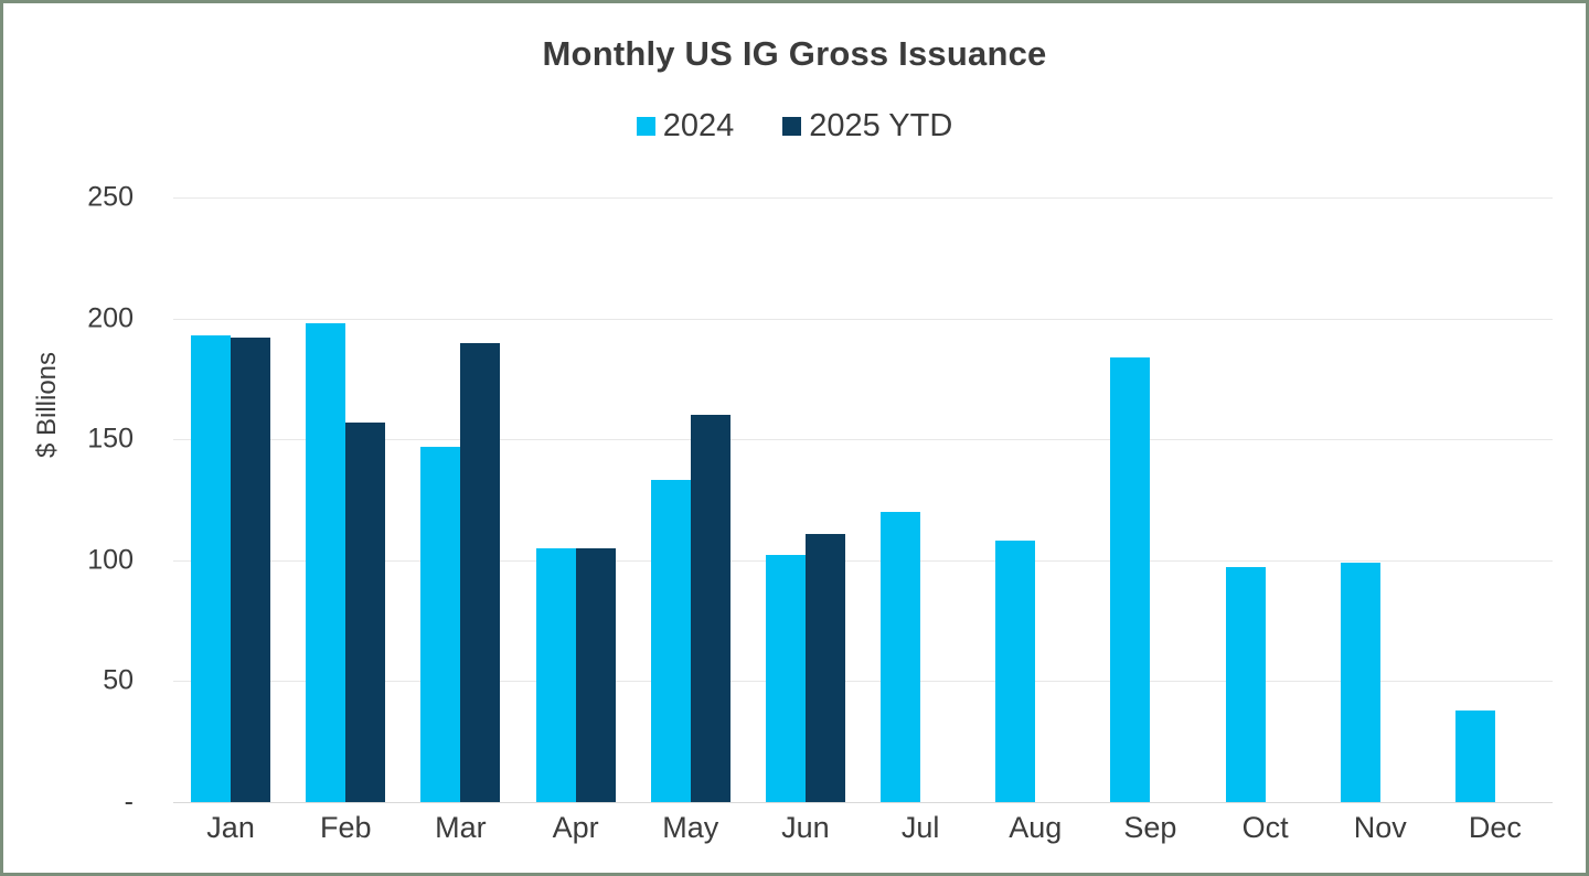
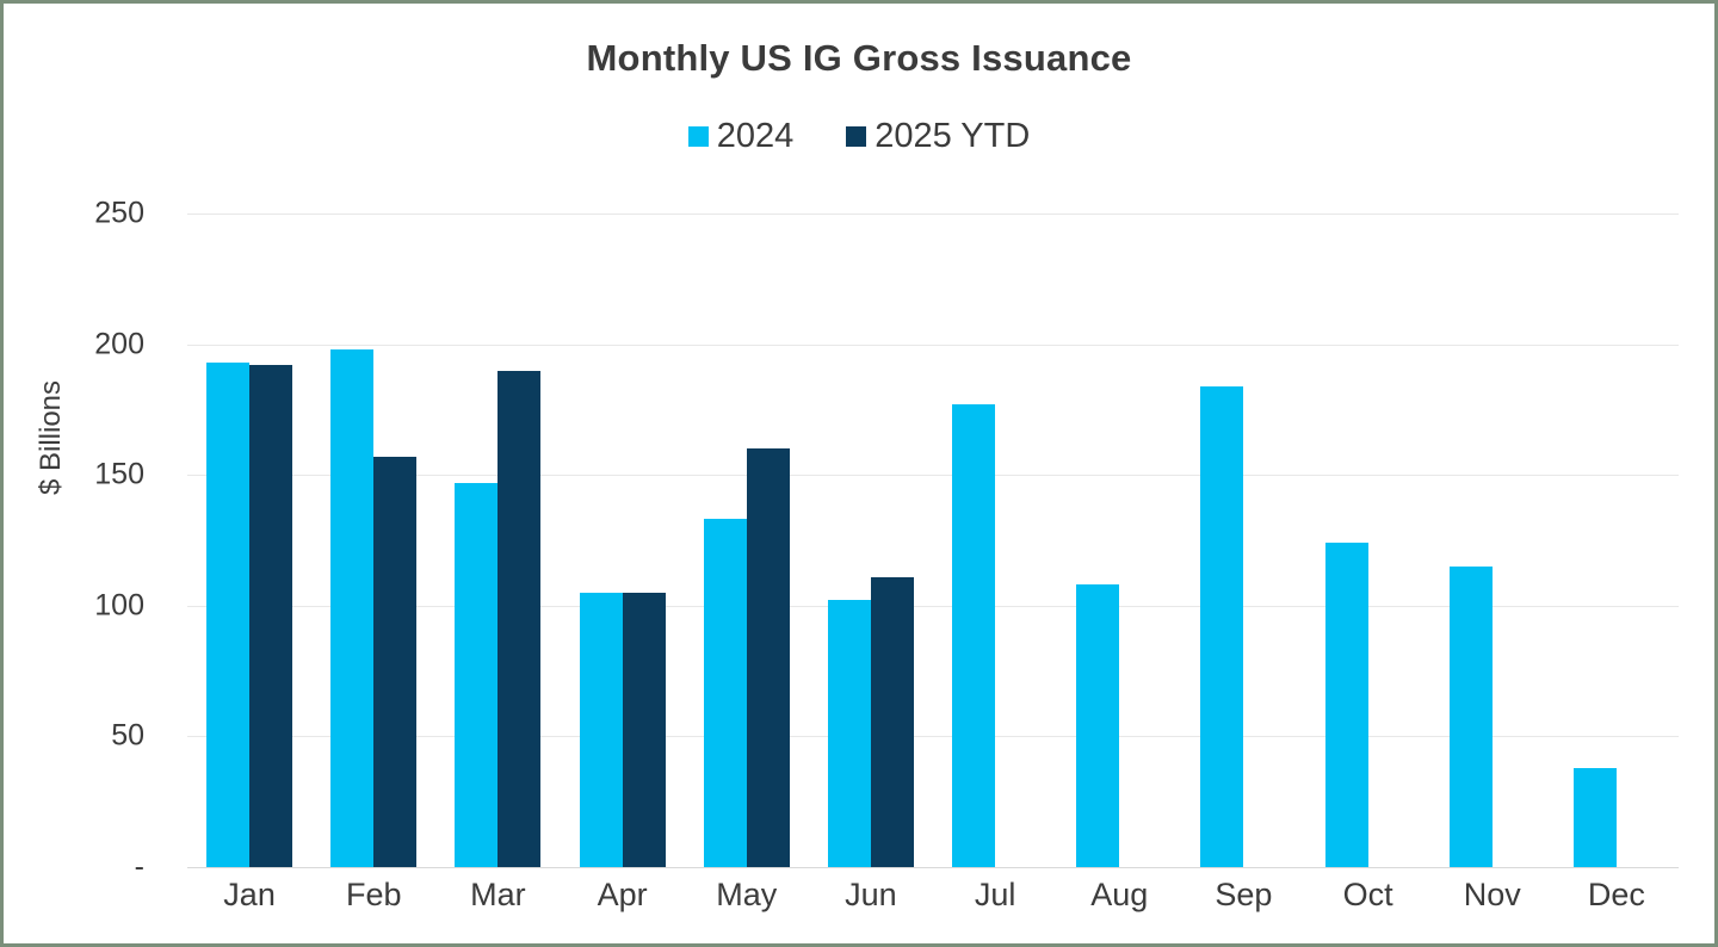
2024/Jul: 120 -> 177
2024/Oct: 97 -> 124
2024/Nov: 99 -> 115
